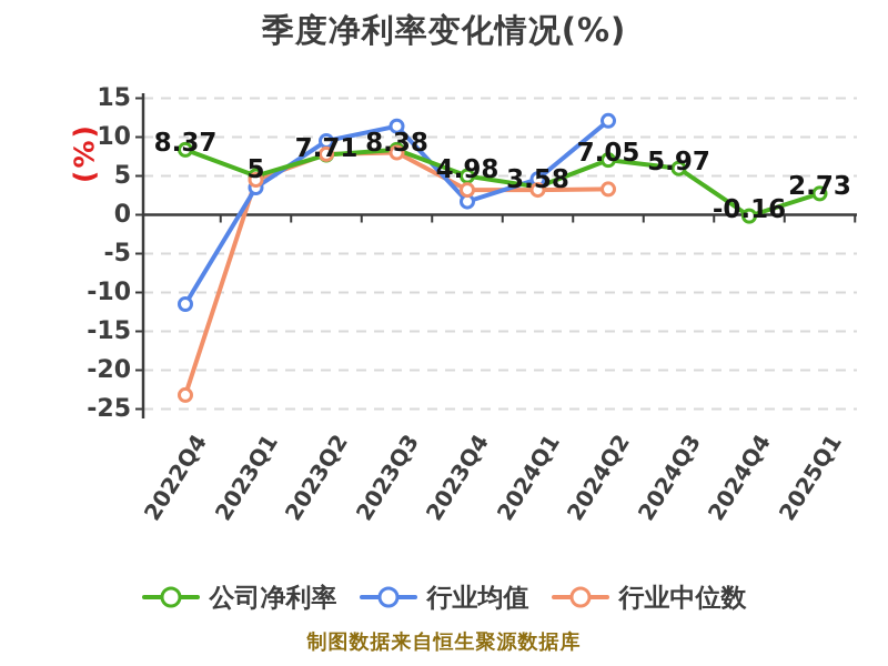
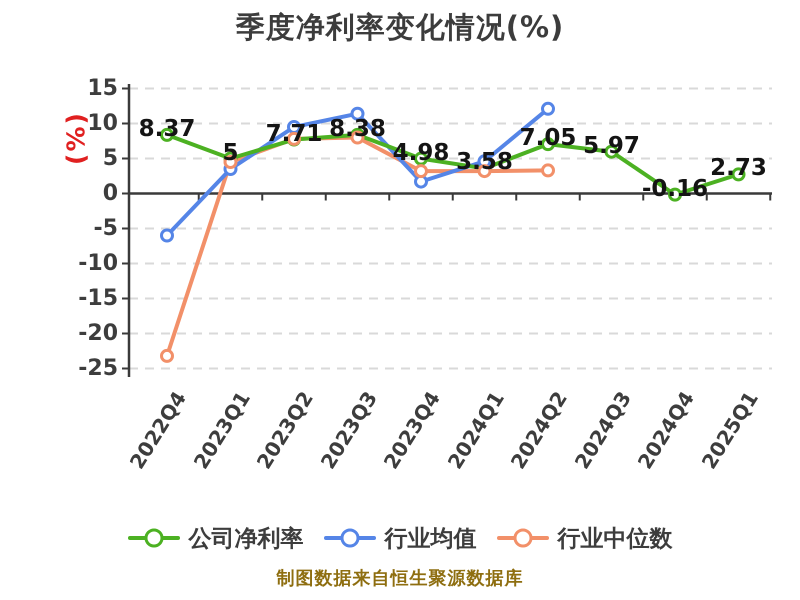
行业均值/2022Q4: -12 -> -6
